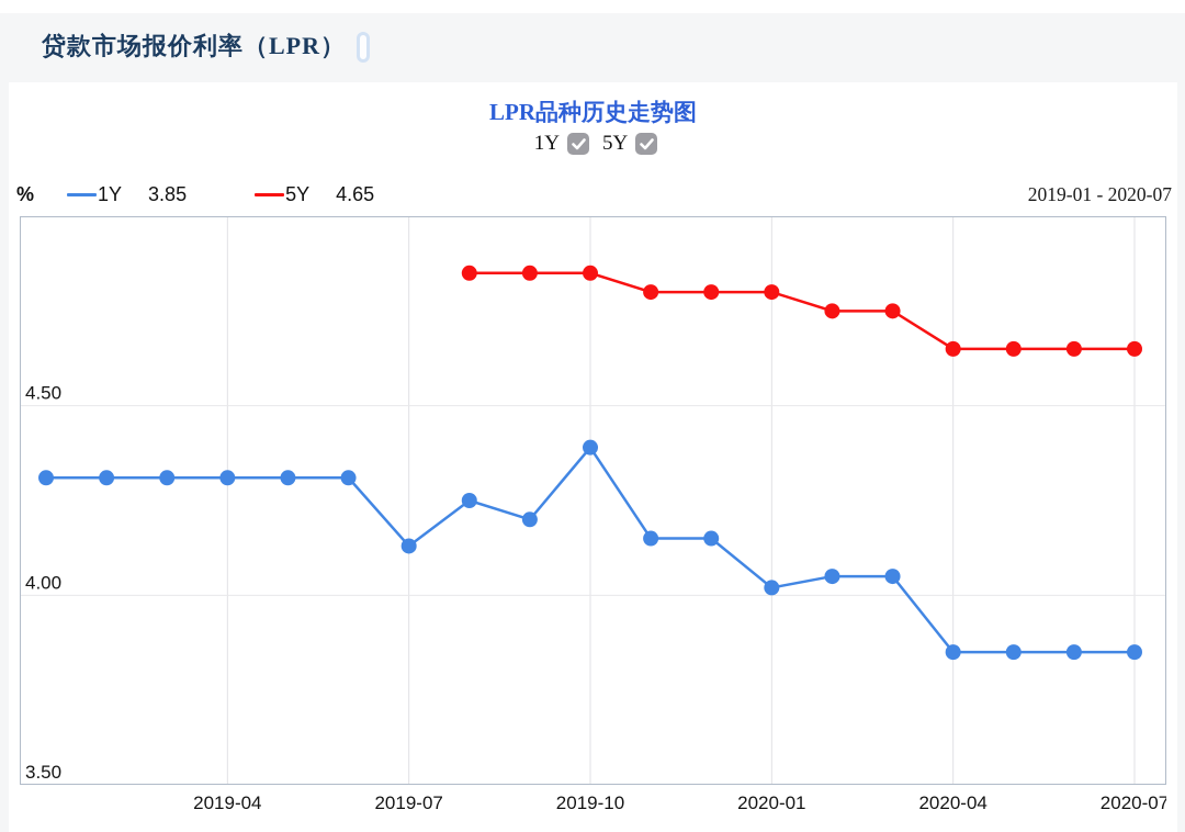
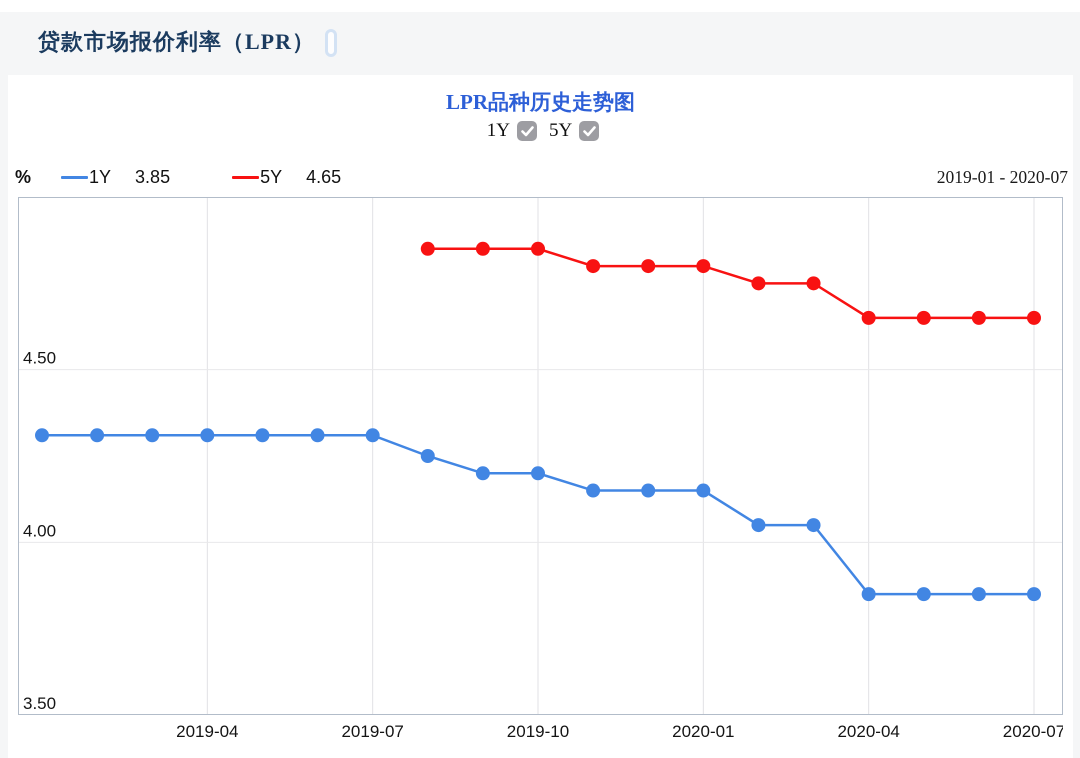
1Y/2019-07: 4.13 -> 4.31
1Y/2019-10: 4.39 -> 4.20
1Y/2020-01: 4.02 -> 4.15
